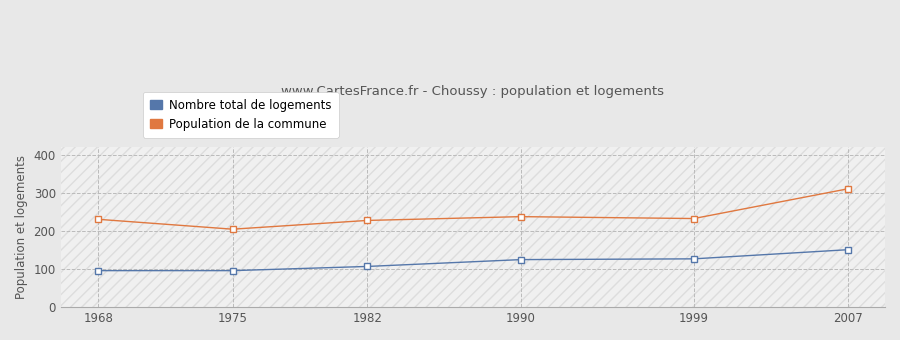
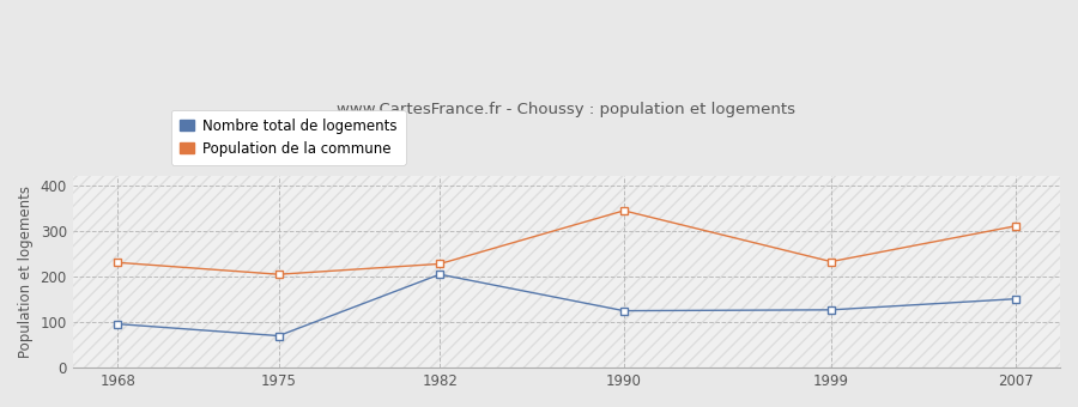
Nombre total de logements/1975: 96 -> 70
Nombre total de logements/1982: 107 -> 205
Population de la commune/1990: 238 -> 345
